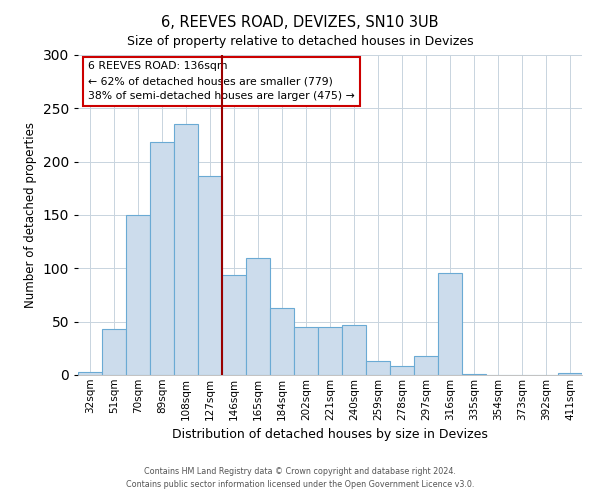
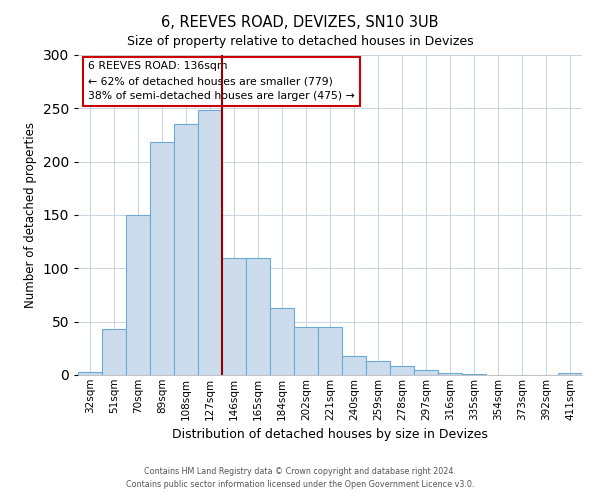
127sqm: 187 -> 248
146sqm: 94 -> 110
240sqm: 47 -> 18
297sqm: 18 -> 5
316sqm: 96 -> 2
